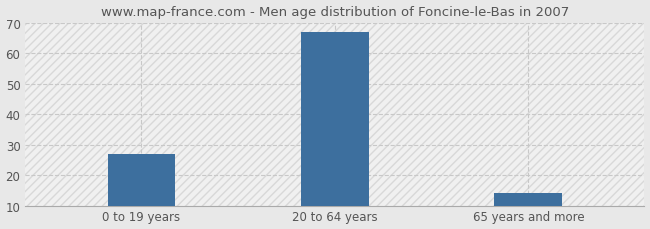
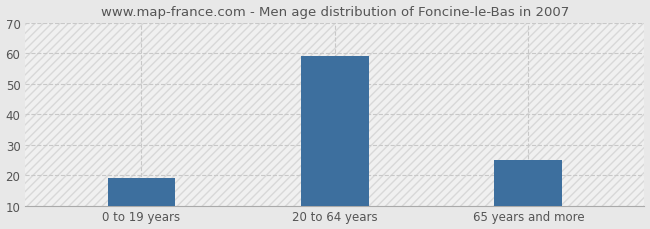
0 to 19 years: 27 -> 19
20 to 64 years: 67 -> 59
65 years and more: 14 -> 25
